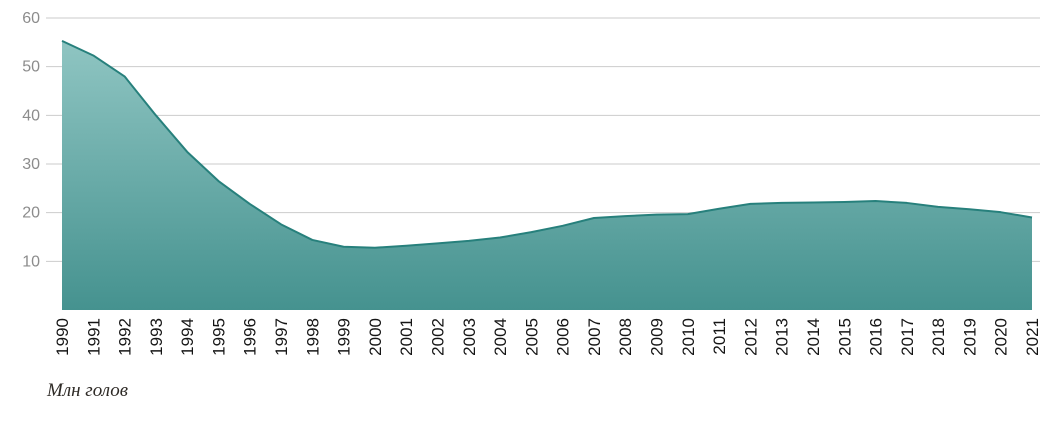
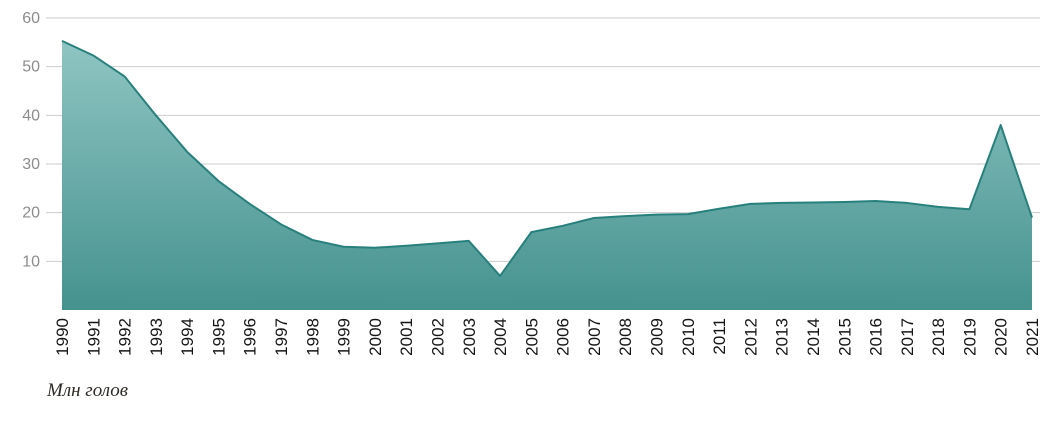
2004: 15 -> 7
2020: 20 -> 38
